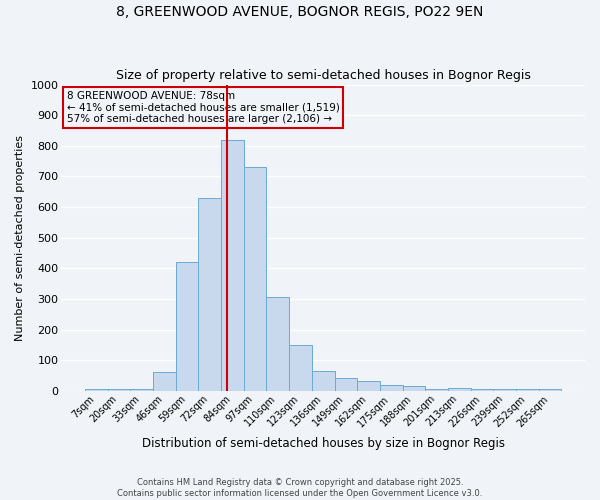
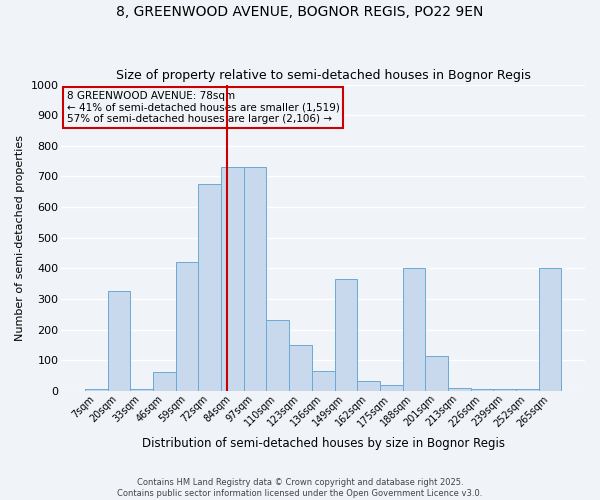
20sqm: 5 -> 325
72sqm: 630 -> 675
84sqm: 820 -> 730
110sqm: 305 -> 230
149sqm: 43 -> 365
188sqm: 15 -> 400
201sqm: 5 -> 115
265sqm: 5 -> 400
